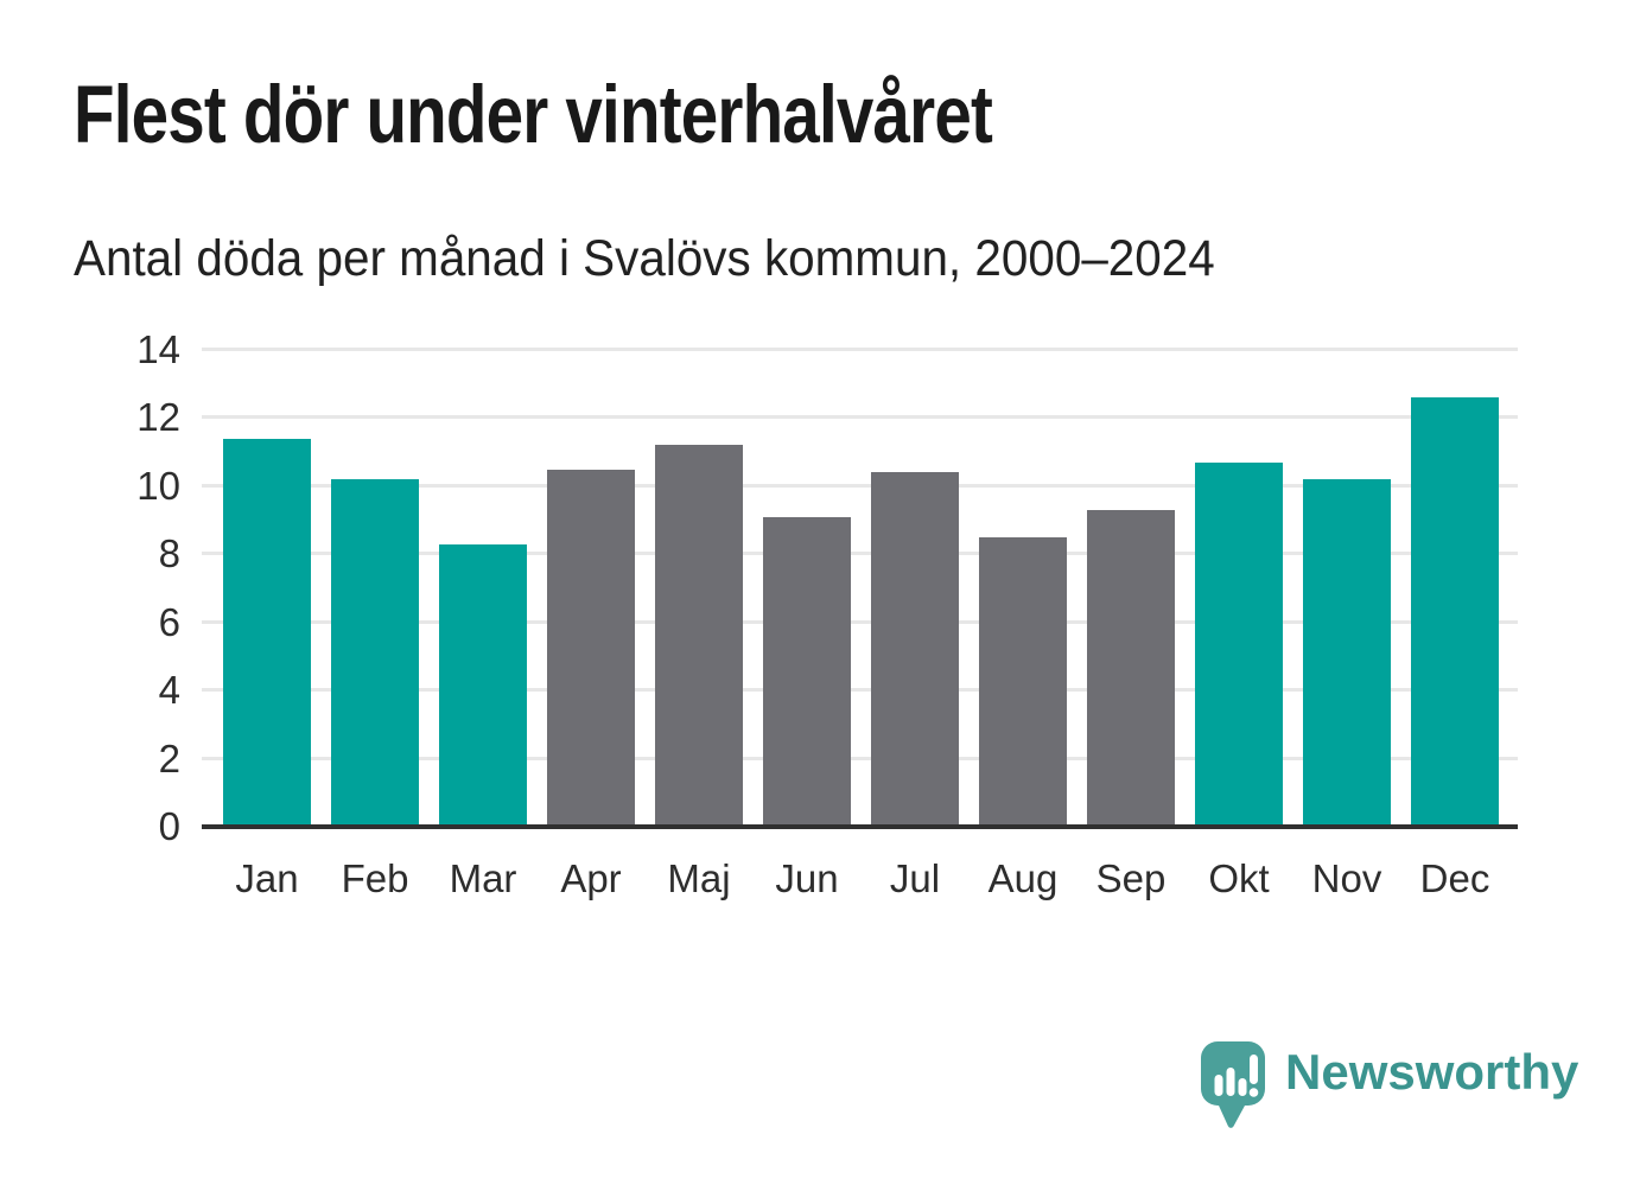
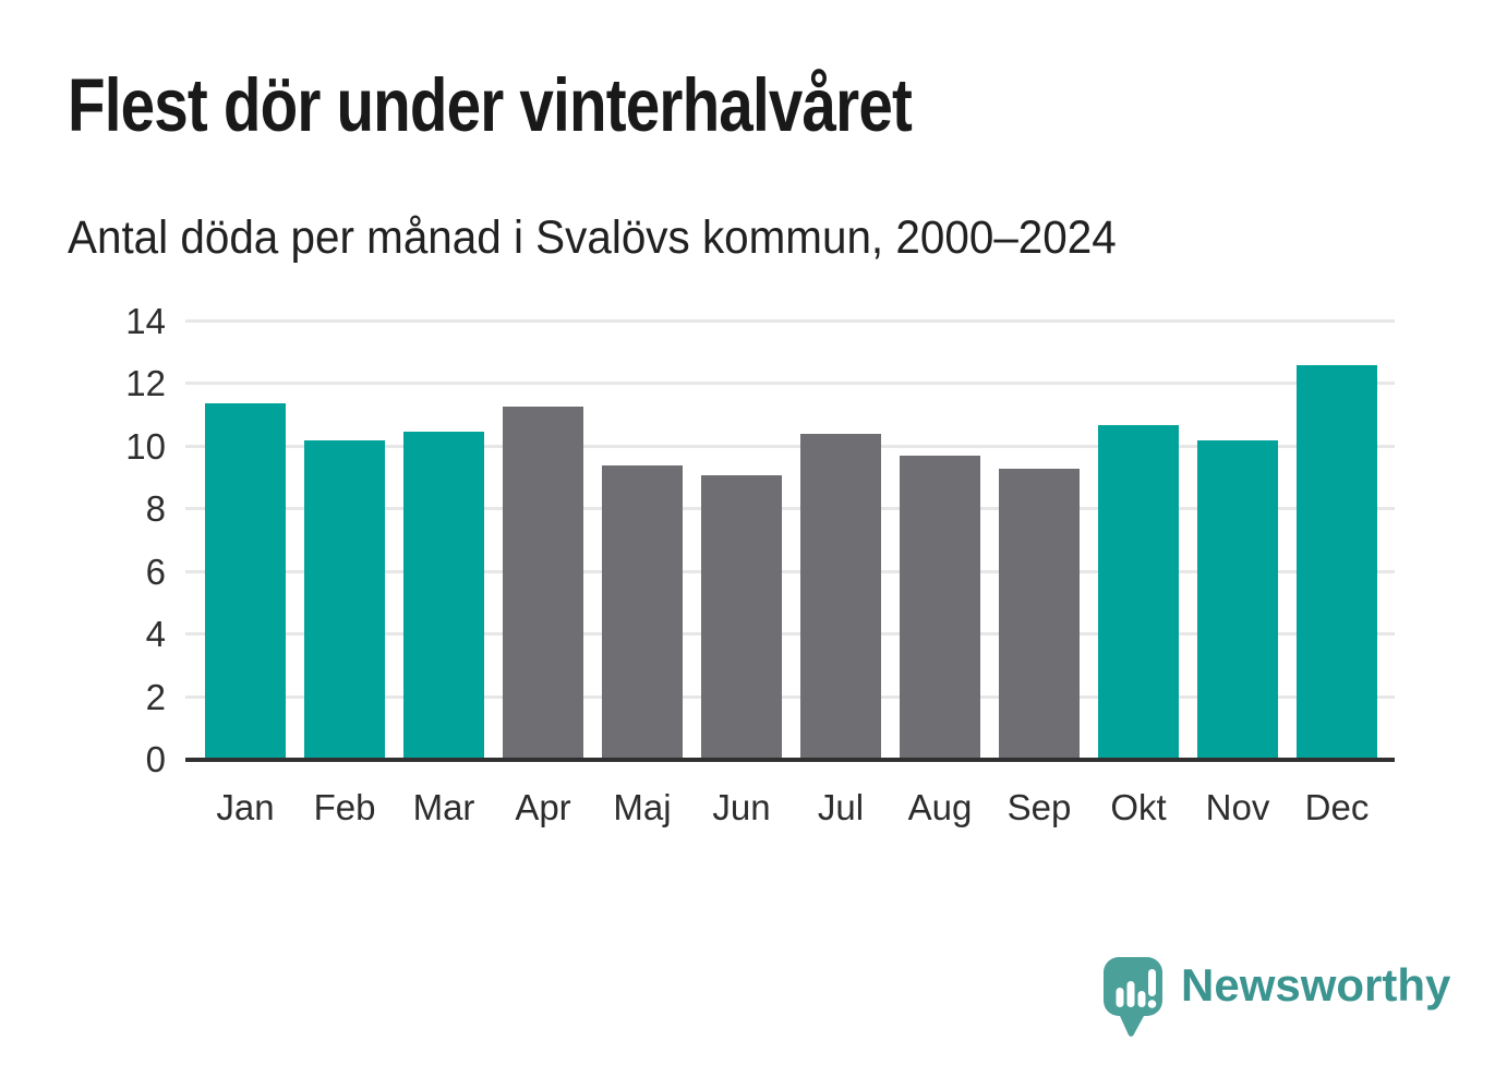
Mar: 8.3 -> 10.5
Apr: 10.5 -> 11.3
Maj: 11.2 -> 9.4
Aug: 8.5 -> 9.7
